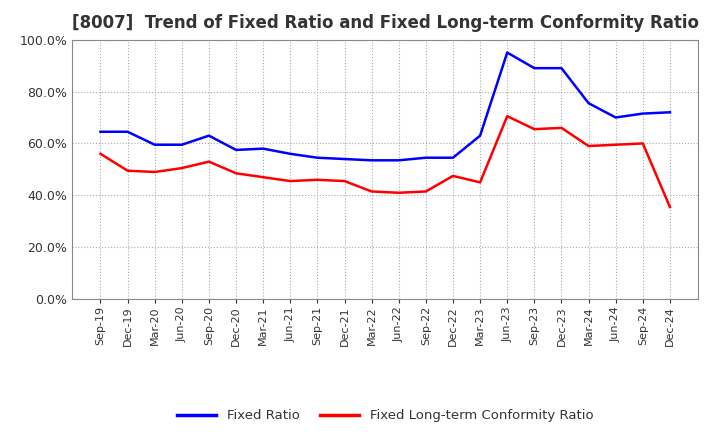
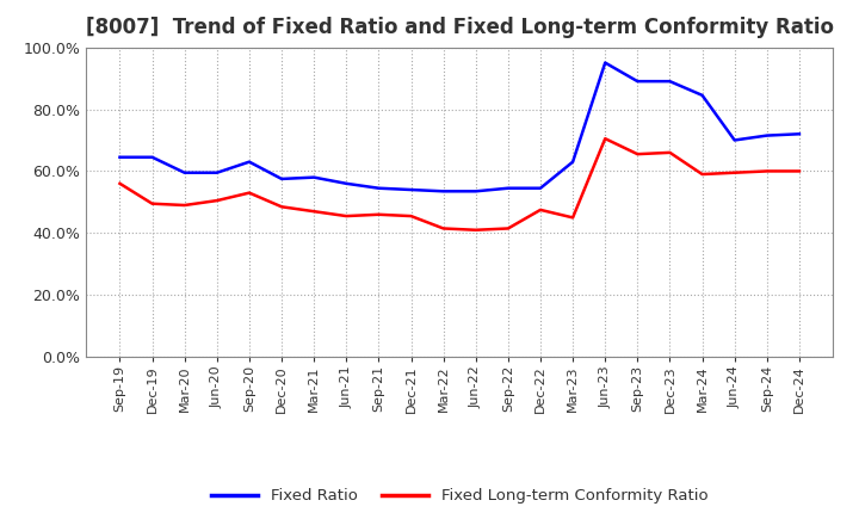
Fixed Ratio/Mar-24: 75.5% -> 84.5%
Fixed Long-term Conformity Ratio/Dec-24: 35.5% -> 60.0%
